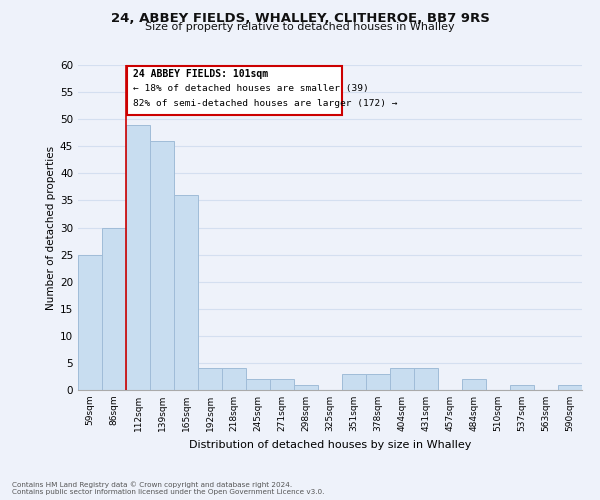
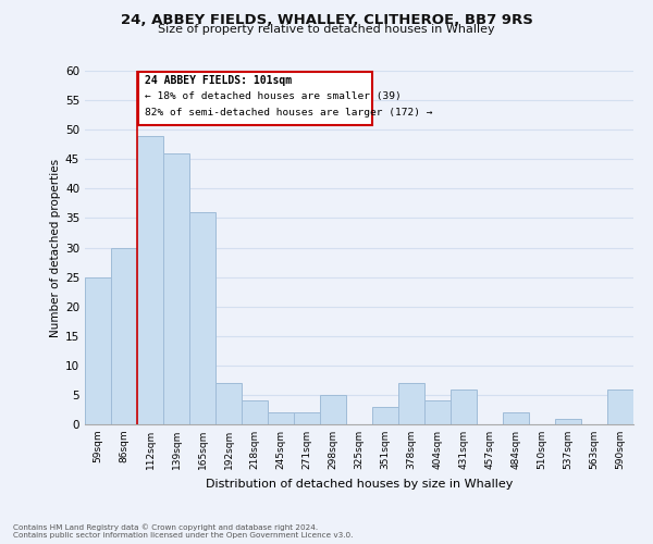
192sqm: 4 -> 7
298sqm: 1 -> 5
378sqm: 3 -> 7
431sqm: 4 -> 6
590sqm: 1 -> 6
